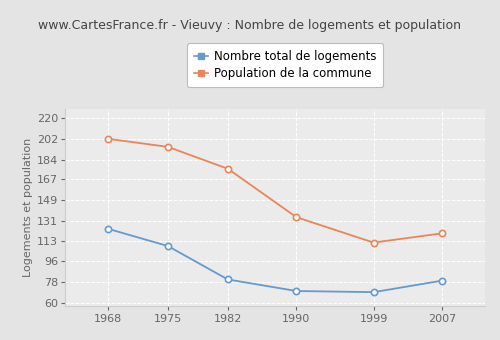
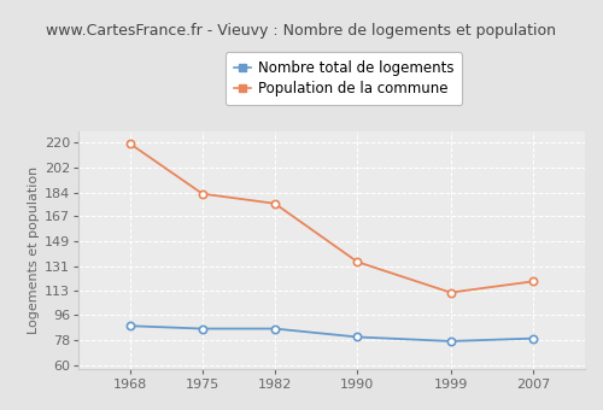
Nombre total de logements/1968: 124 -> 88
Population de la commune/1968: 202 -> 219
Nombre total de logements/1975: 109 -> 86
Population de la commune/1975: 195 -> 183
Nombre total de logements/1982: 80 -> 86
Nombre total de logements/1990: 70 -> 80
Nombre total de logements/1999: 69 -> 77
